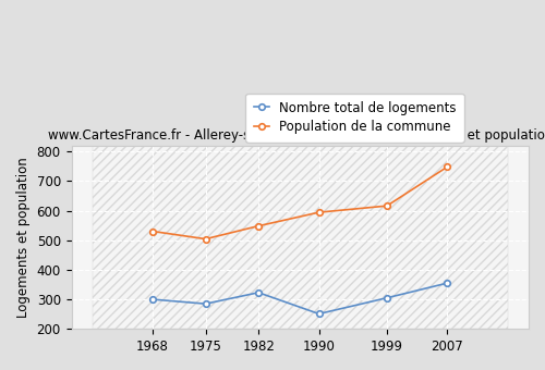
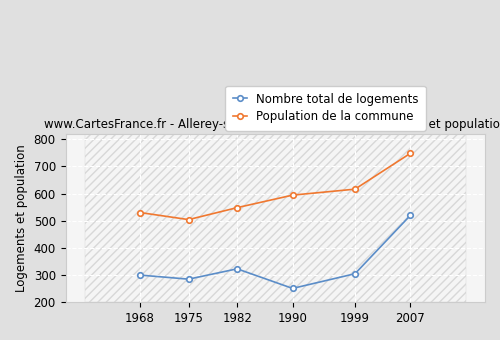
Nombre total de logements/2007: 355 -> 520
